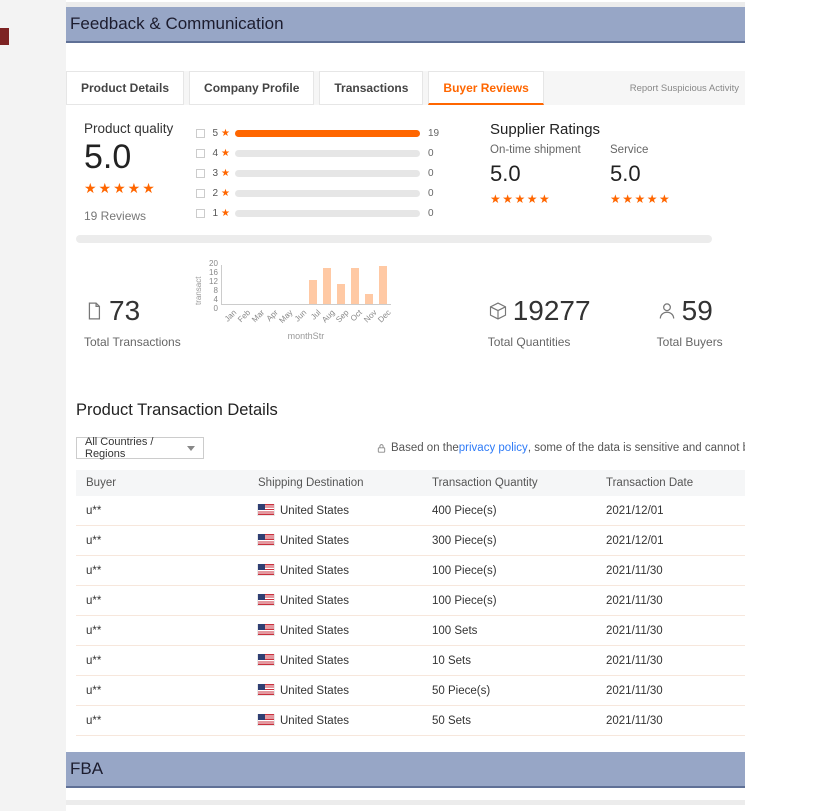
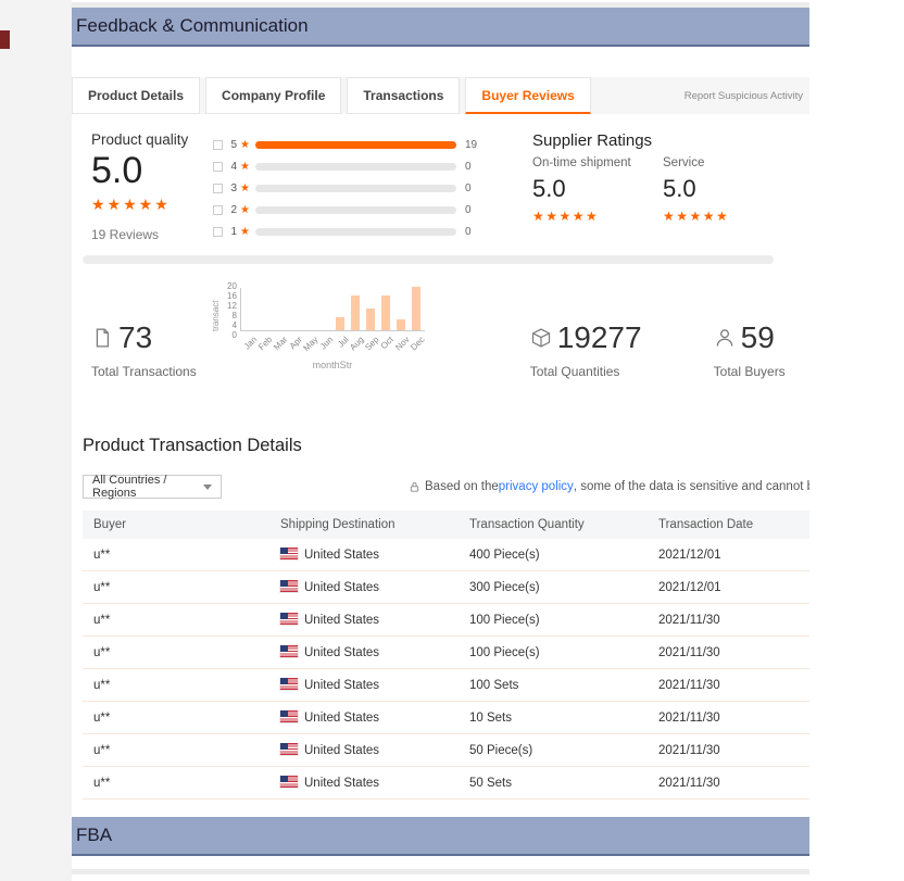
Jul: 12 -> 6
Aug: 18 -> 16
Oct: 18 -> 16
Dec: 19 -> 20
